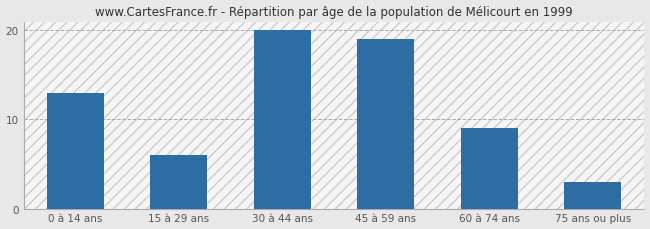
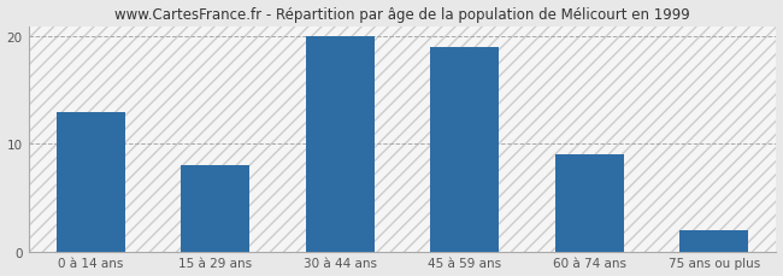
15 à 29 ans: 6 -> 8
75 ans ou plus: 3 -> 2
